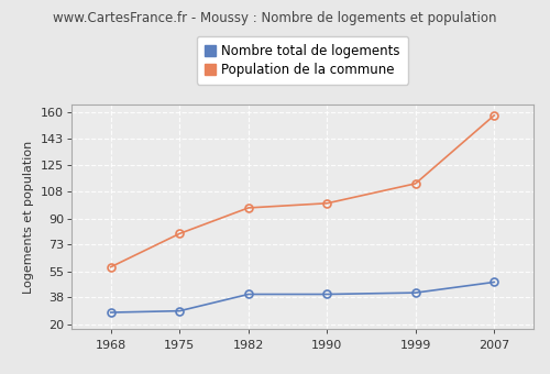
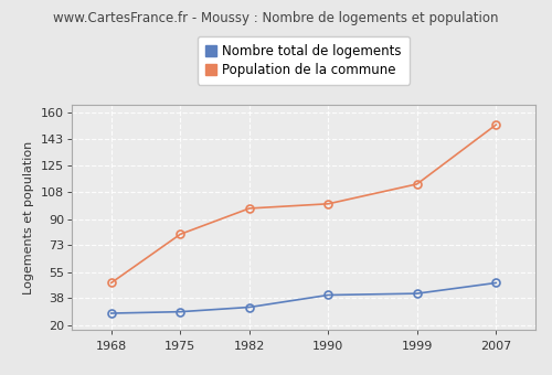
Population de la commune/1968: 58 -> 48
Nombre total de logements/1982: 40 -> 32
Population de la commune/2007: 158 -> 152
